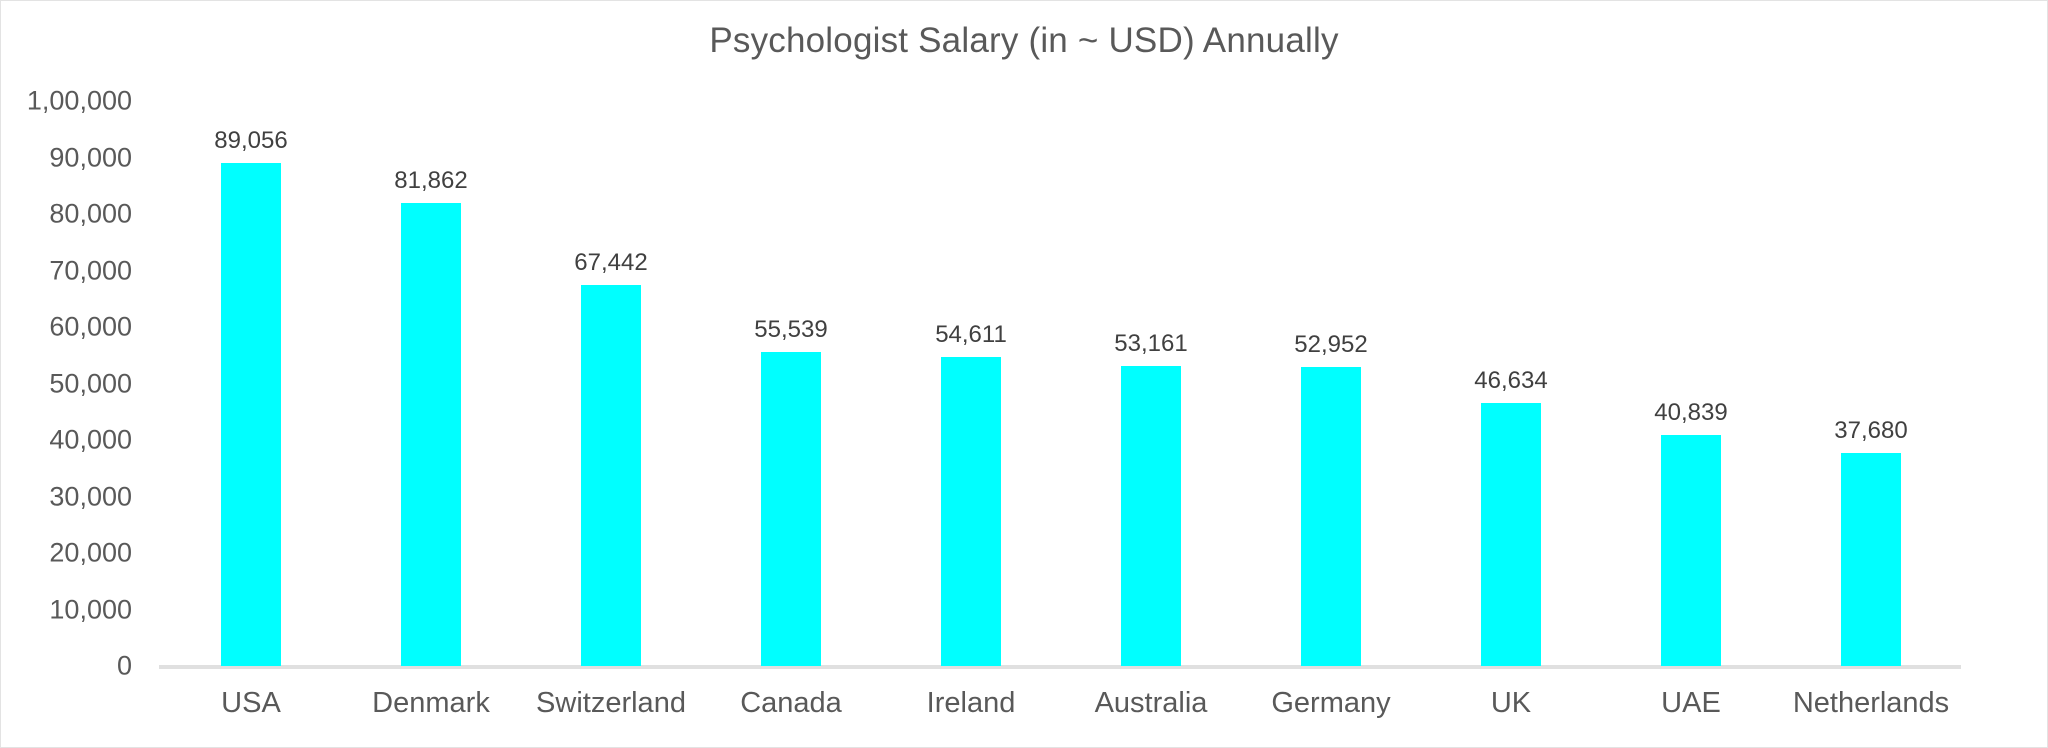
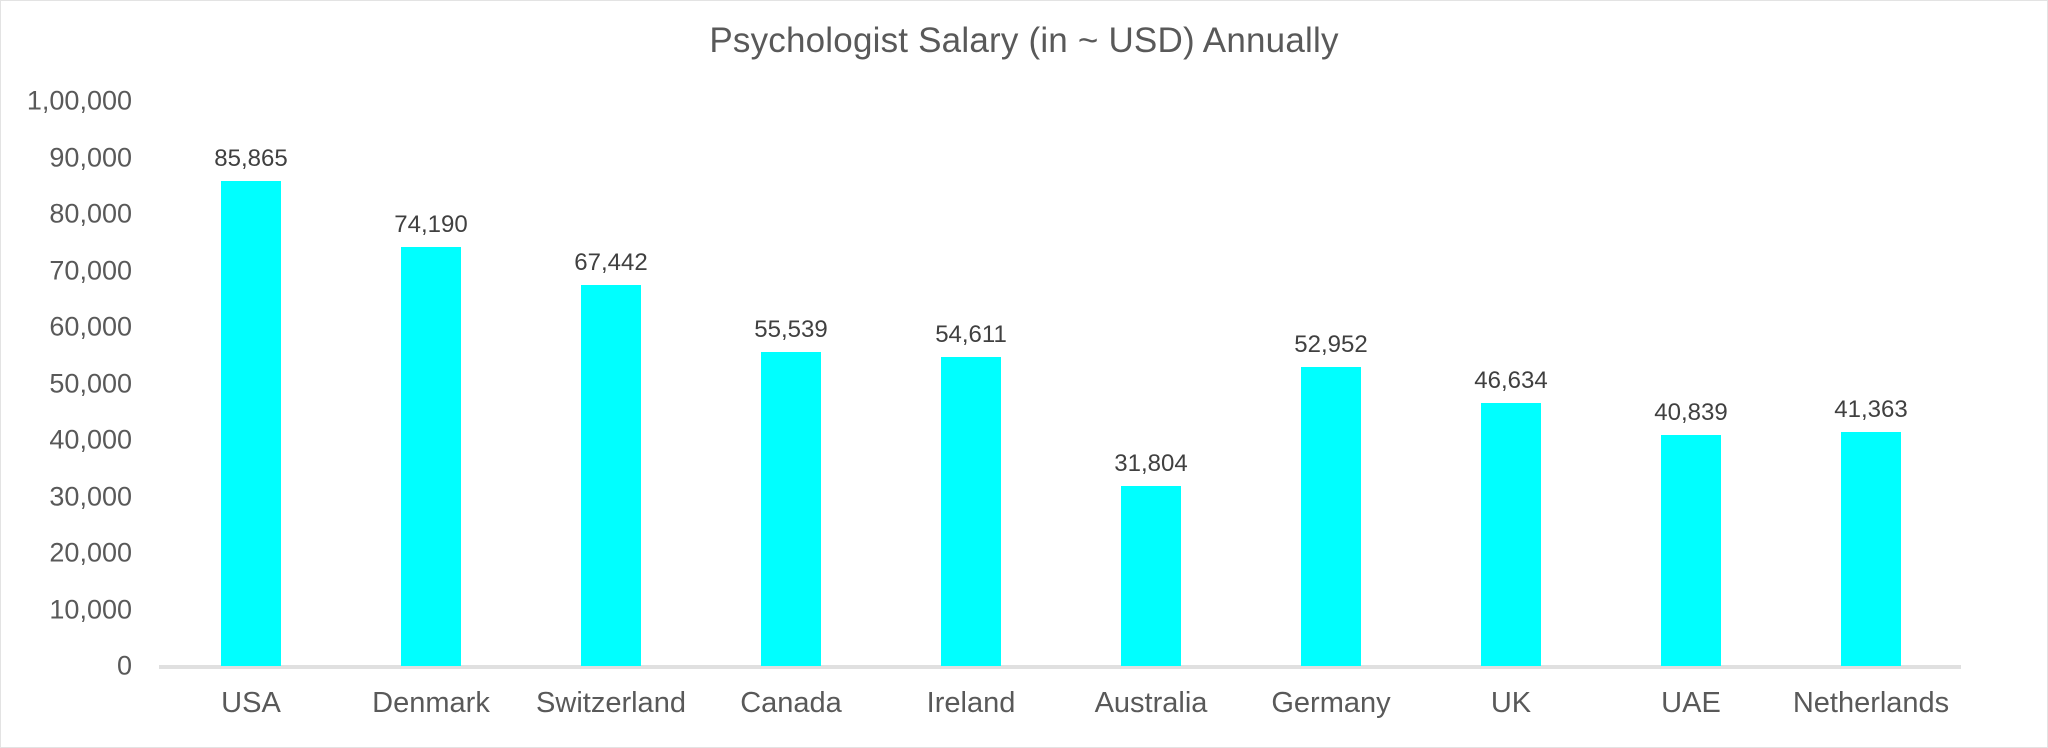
USA: 89,056 -> 85,865
Denmark: 81,862 -> 74,190
Australia: 53,161 -> 31,804
Netherlands: 37,680 -> 41,363
